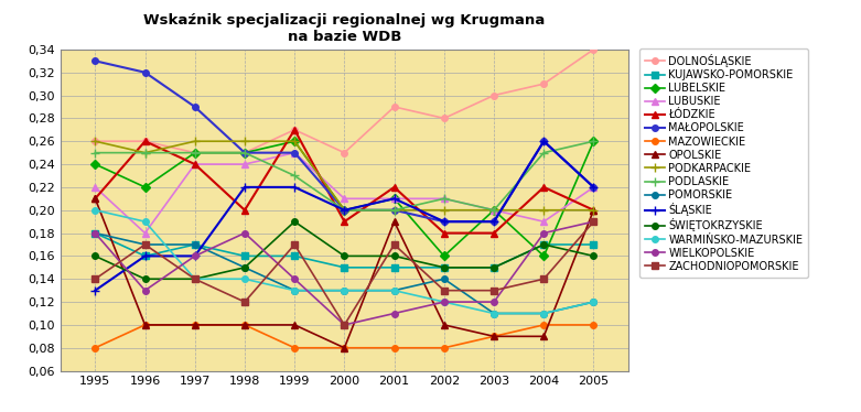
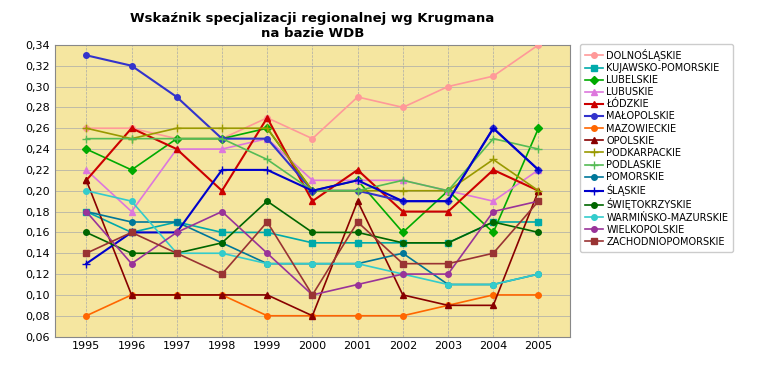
ZACHODNIOPOMORSKIE/1996: 0,17 -> 0,16
PODKARPACKIE/2004: 0,20 -> 0,23
PODLASKIE/2005: 0,26 -> 0,24
